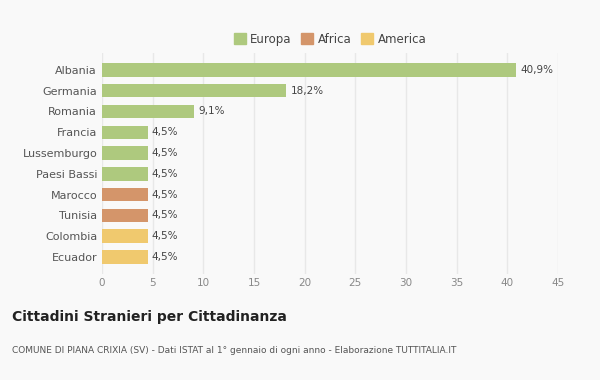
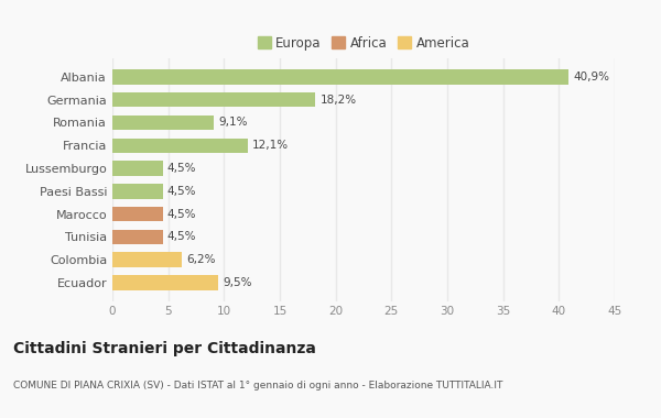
Francia: 4,5% -> 12,1%
Colombia: 4,5% -> 6,2%
Ecuador: 4,5% -> 9,5%
